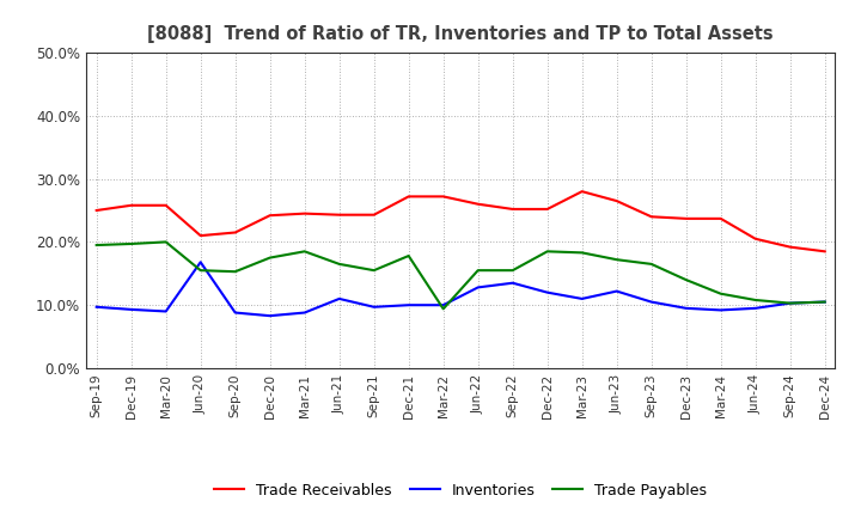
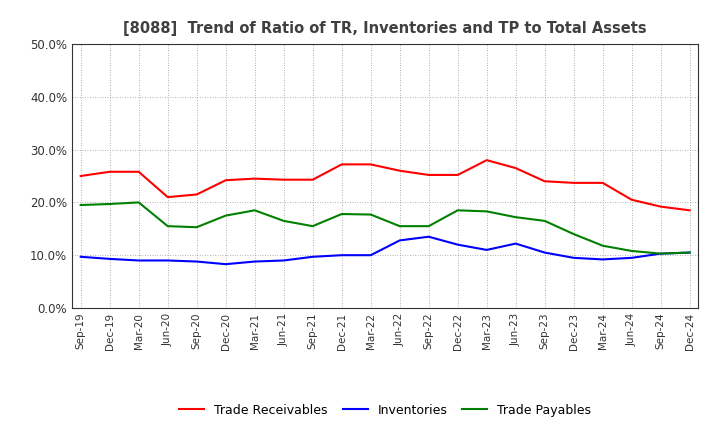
Inventories/Jun-20: 16.8% -> 9.0%
Inventories/Jun-21: 11.0% -> 9.0%
Trade Payables/Mar-22: 9.4% -> 17.7%
